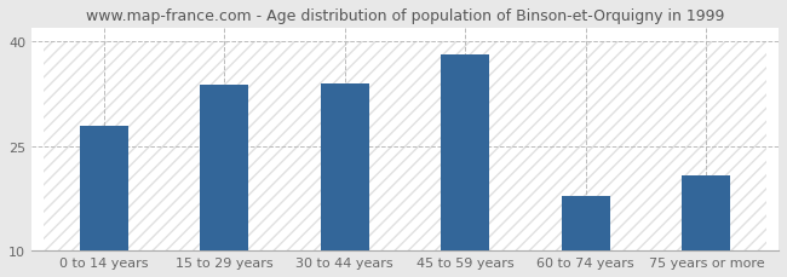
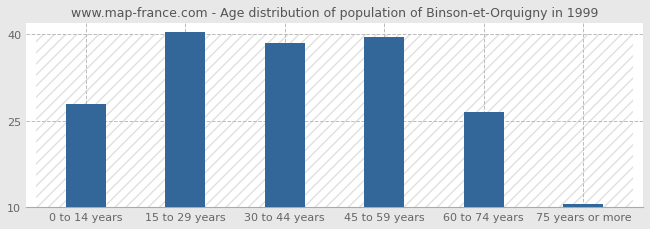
15 to 29 years: 33.8 -> 40.5
30 to 44 years: 34.0 -> 38.5
45 to 59 years: 38.2 -> 39.5
60 to 74 years: 17.8 -> 26.5
75 years or more: 20.8 -> 10.5
